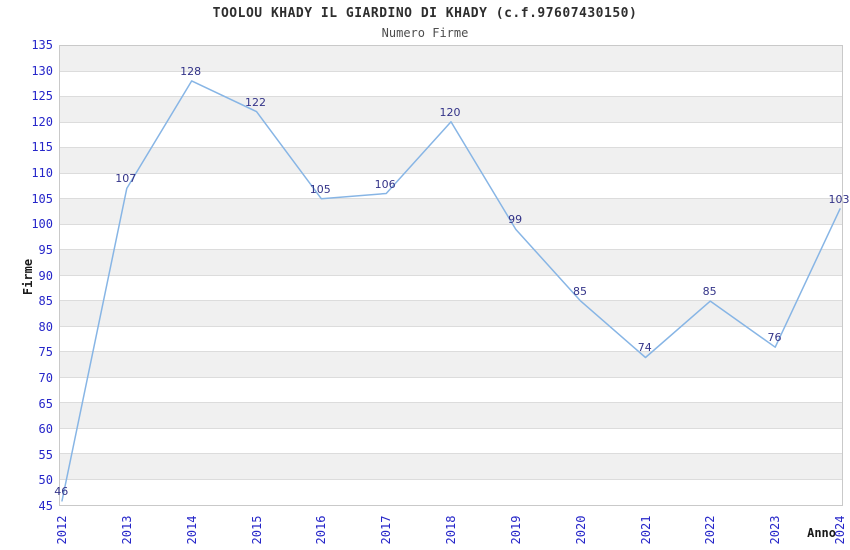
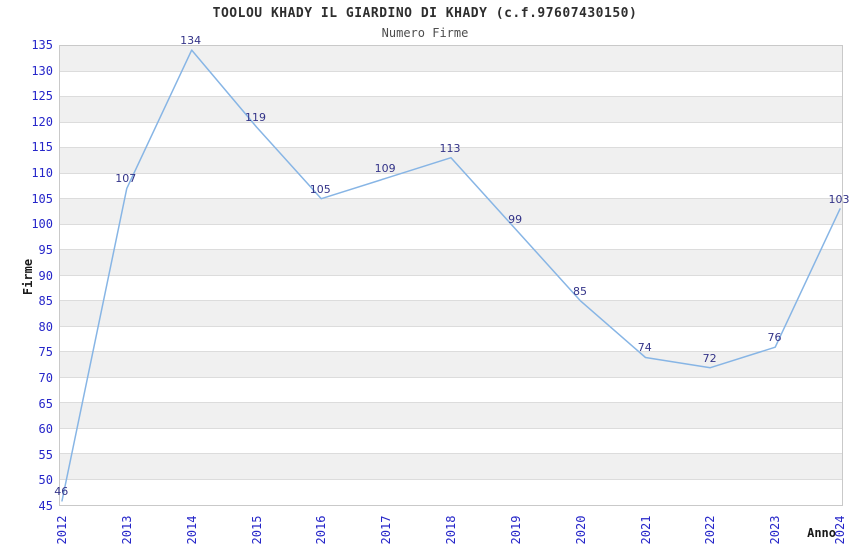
2014: 128 -> 134
2015: 122 -> 119
2017: 106 -> 109
2018: 120 -> 113
2022: 85 -> 72
